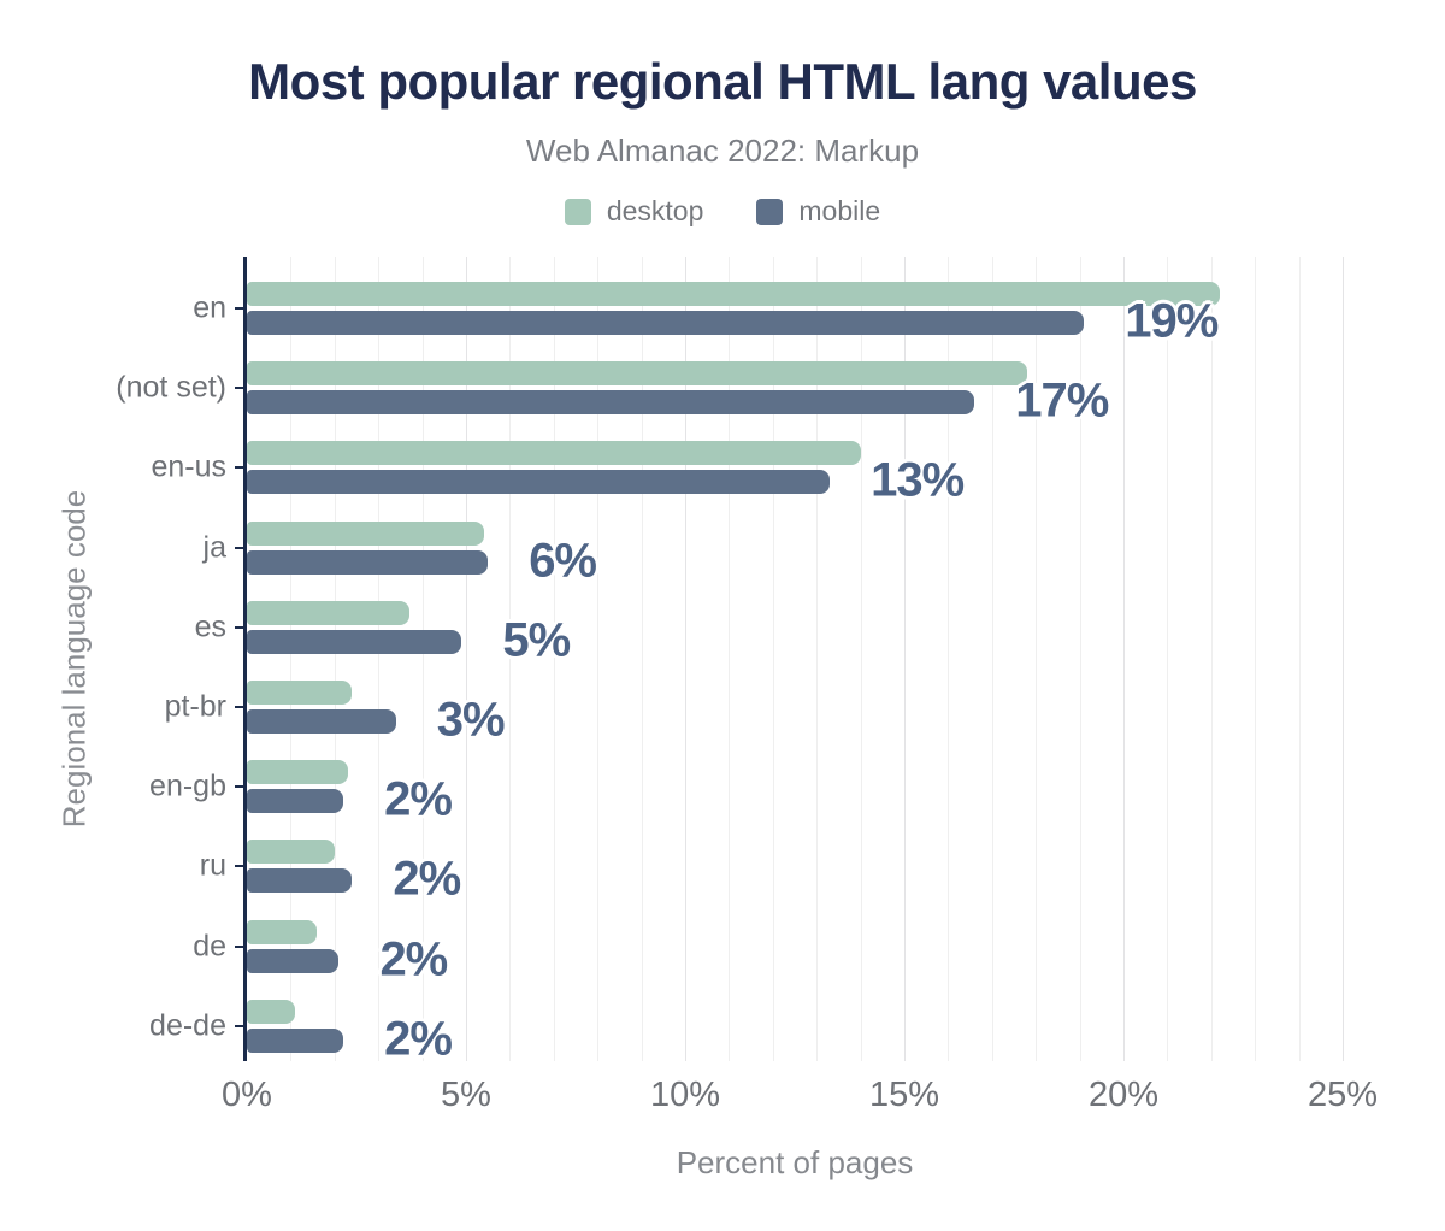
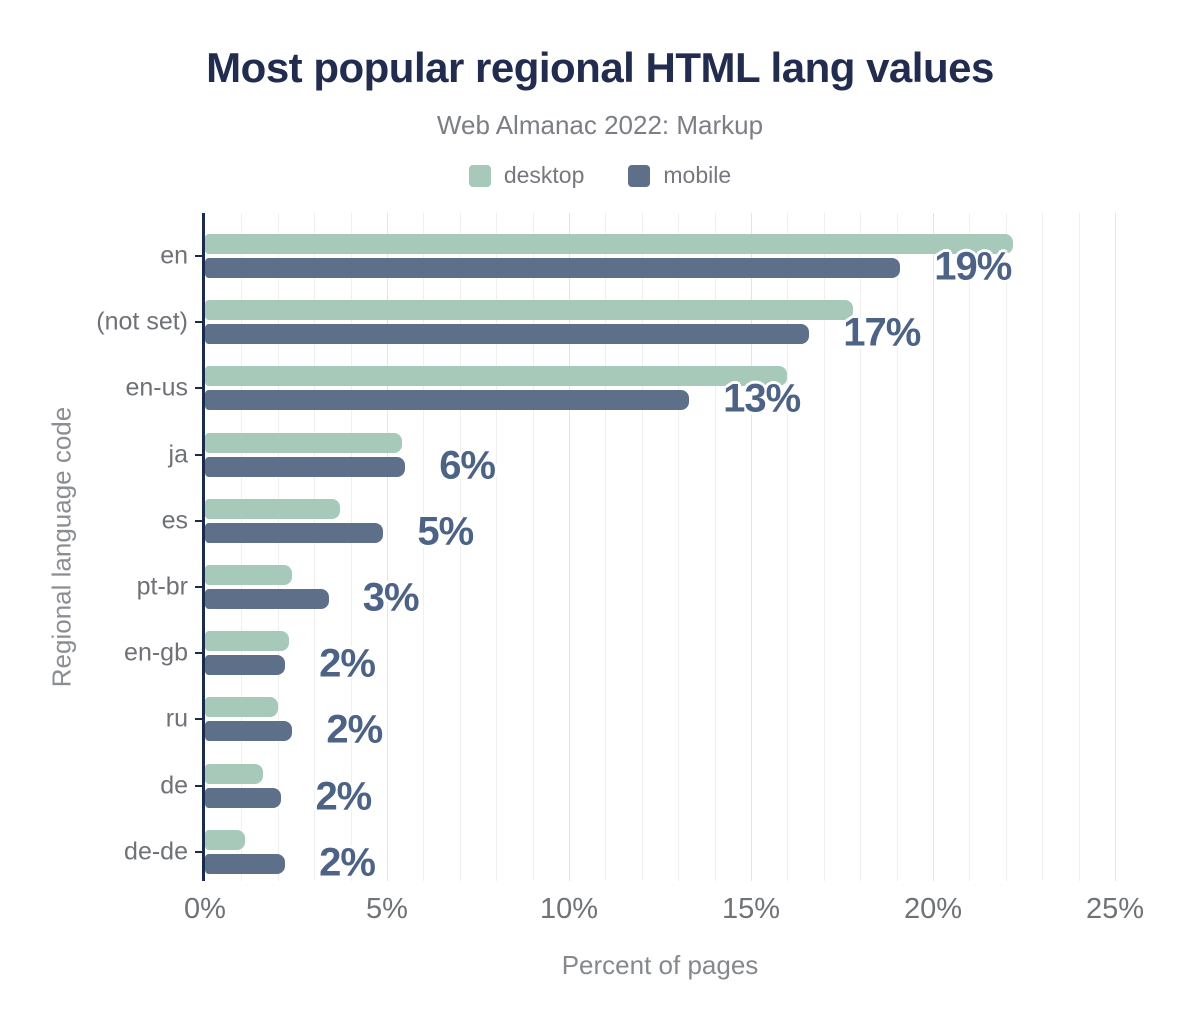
desktop/en-us: 14.0% -> 16.0%
